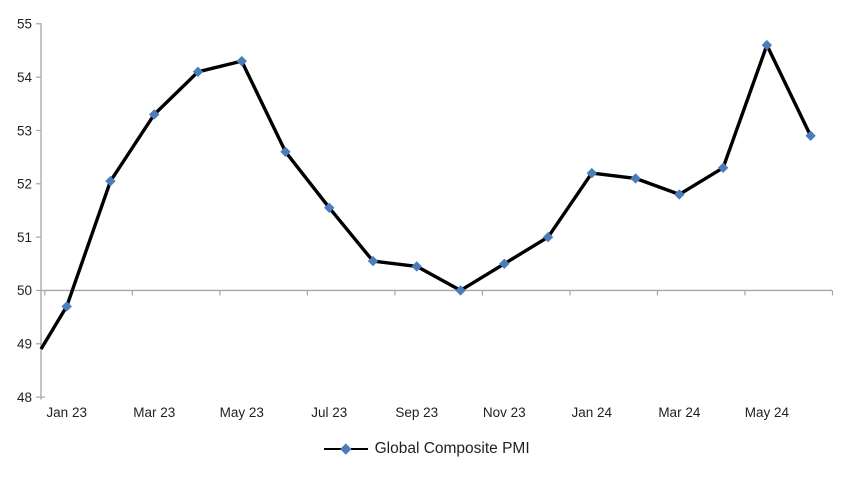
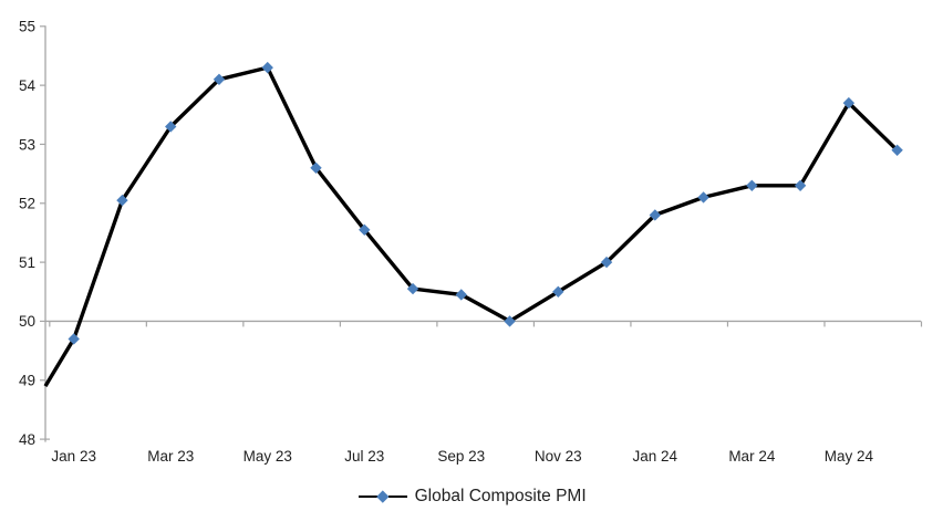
Jan 24: 52.2 -> 51.8
Mar 24: 51.8 -> 52.3
May 24: 54.6 -> 53.7
